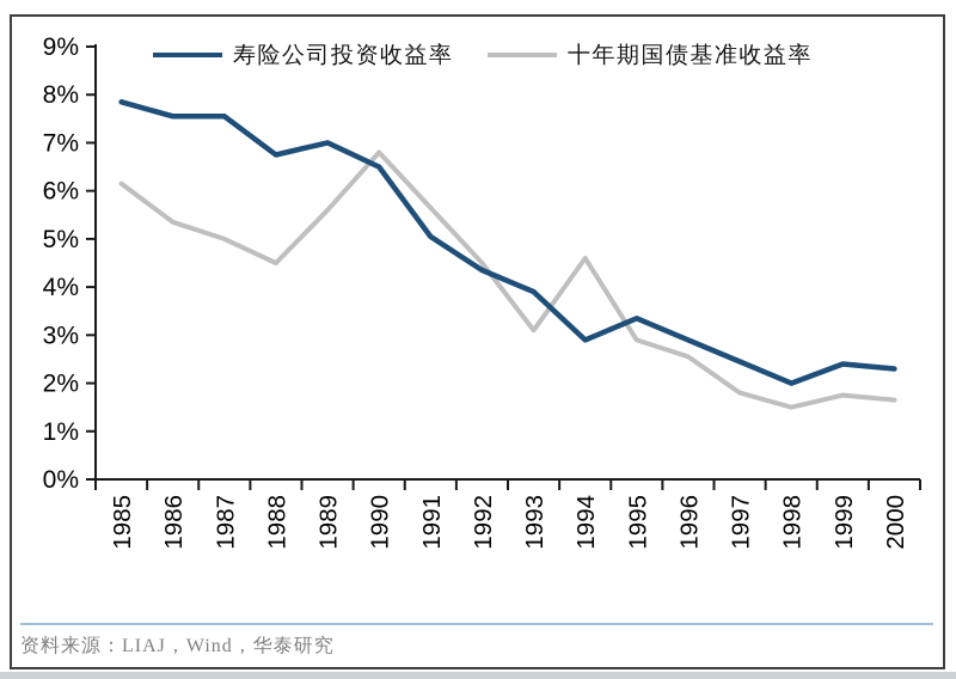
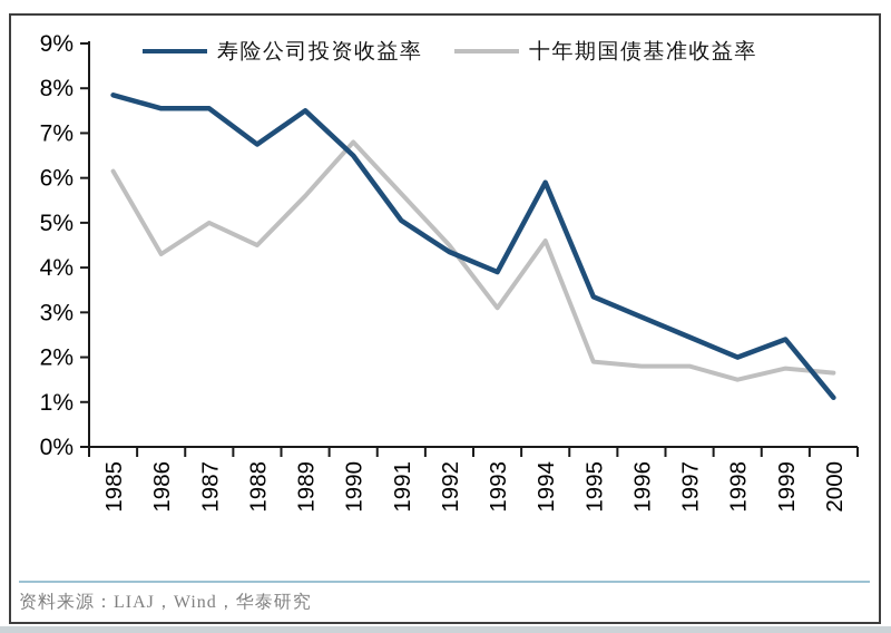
十年期国债基准收益率/1986: 5.3% -> 4.3%
寿险公司投资收益率/1989: 7.0% -> 7.5%
寿险公司投资收益率/1994: 2.9% -> 5.9%
十年期国债基准收益率/1995: 2.9% -> 1.9%
十年期国债基准收益率/1996: 2.5% -> 1.8%
寿险公司投资收益率/2000: 2.3% -> 1.1%
